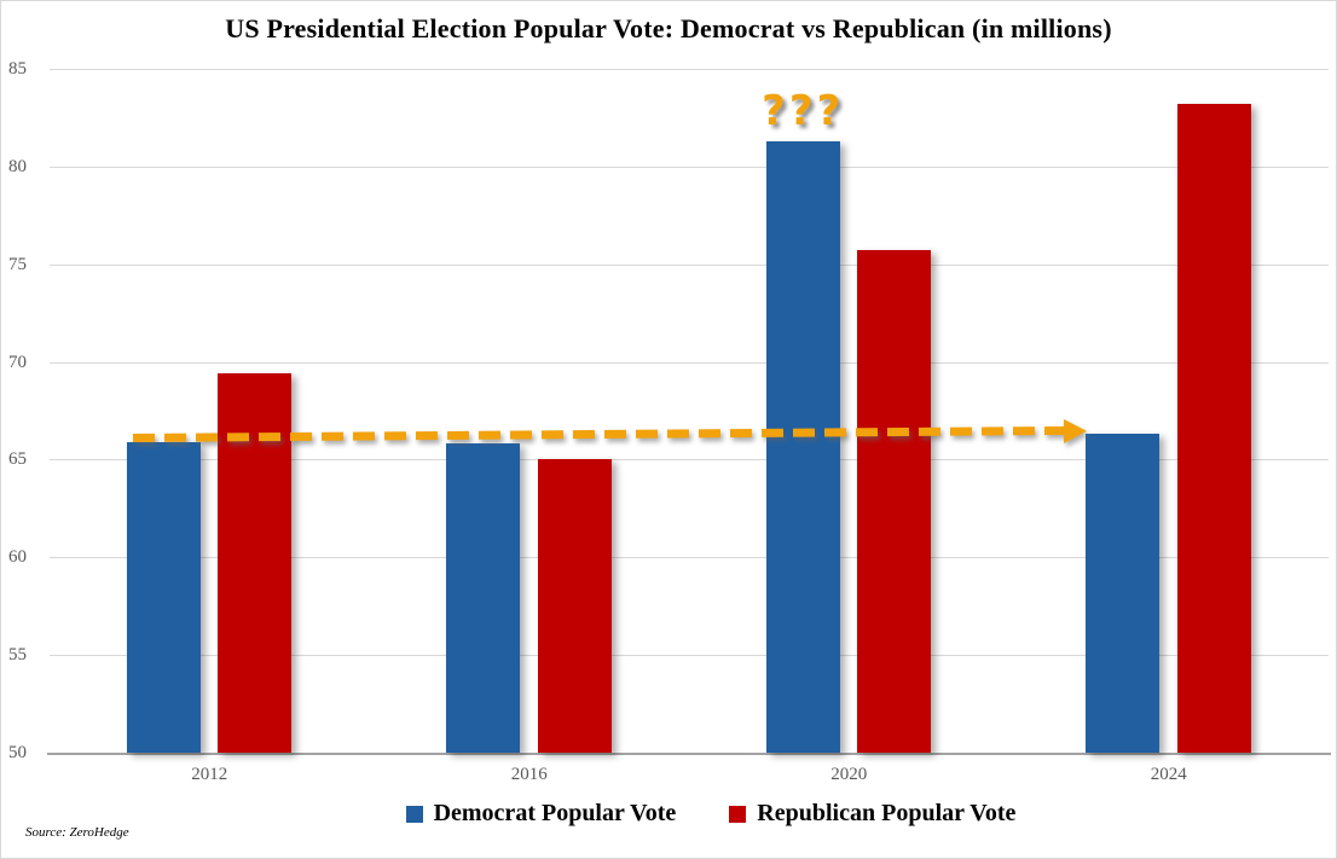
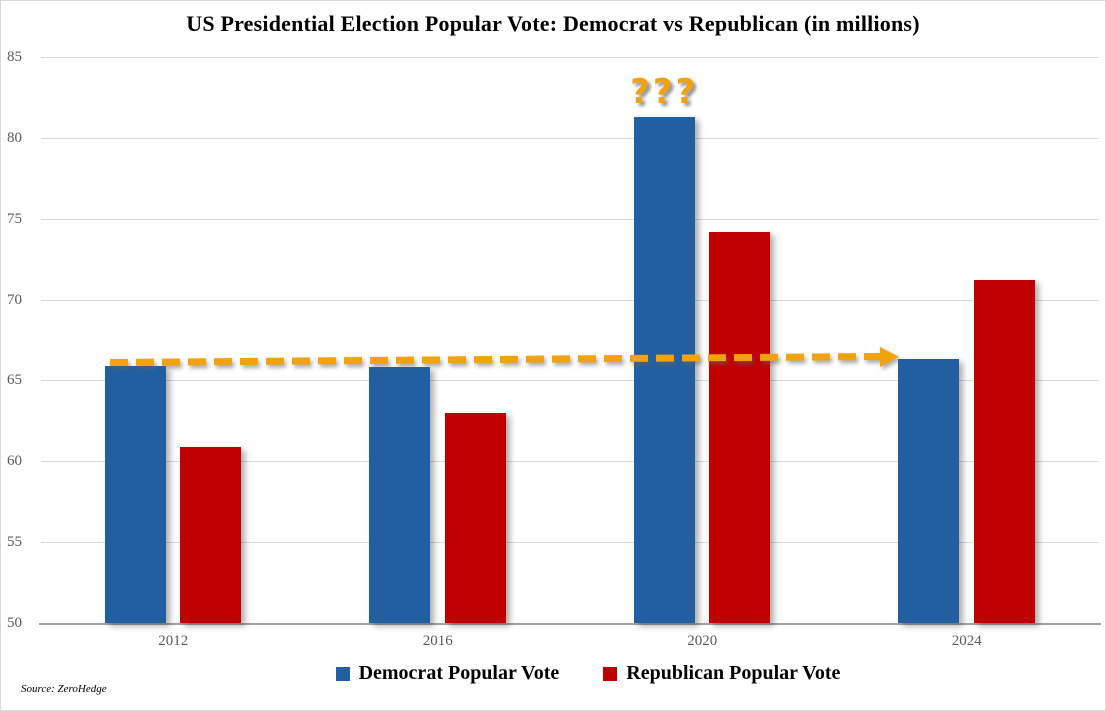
Republican Popular Vote/2012: 69.4 -> 60.9
Republican Popular Vote/2016: 65.0 -> 63.0
Republican Popular Vote/2020: 75.7 -> 74.2
Republican Popular Vote/2024: 83.2 -> 71.2
